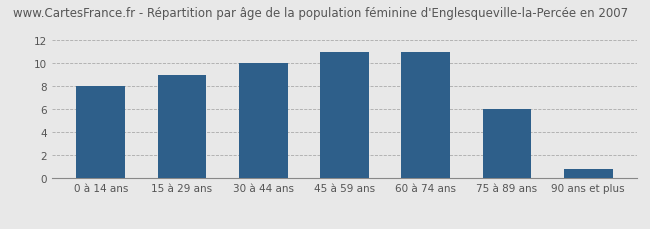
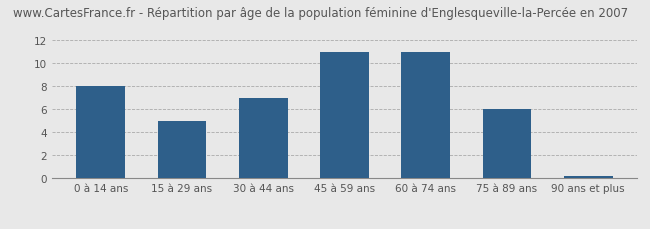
15 à 29 ans: 9.0 -> 5.0
30 à 44 ans: 10.0 -> 7.0
90 ans et plus: 0.8 -> 0.2
